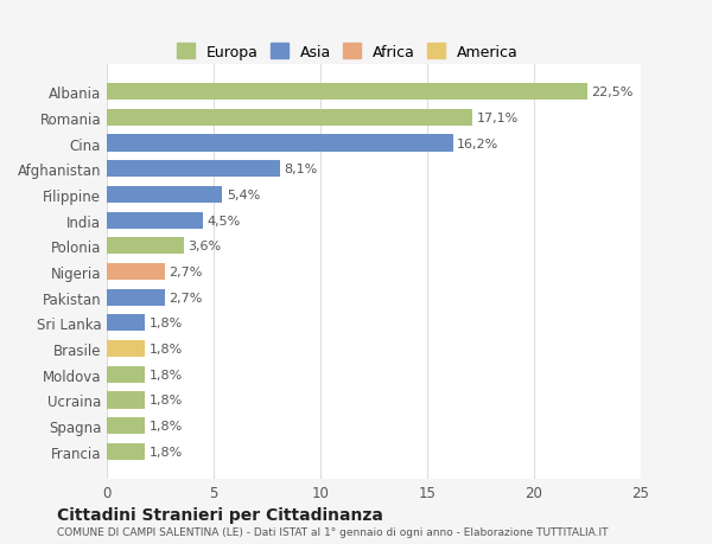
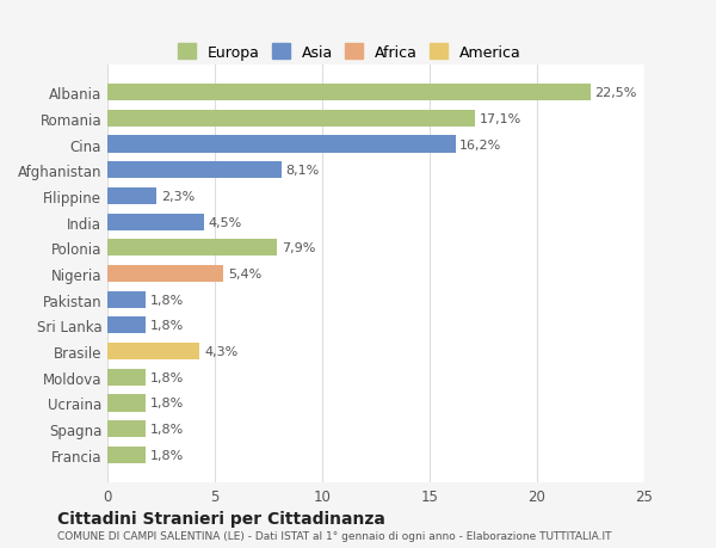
Filippine: 5,4% -> 2,3%
Polonia: 3,6% -> 7,9%
Nigeria: 2,7% -> 5,4%
Pakistan: 2,7% -> 1,8%
Brasile: 1,8% -> 4,3%
